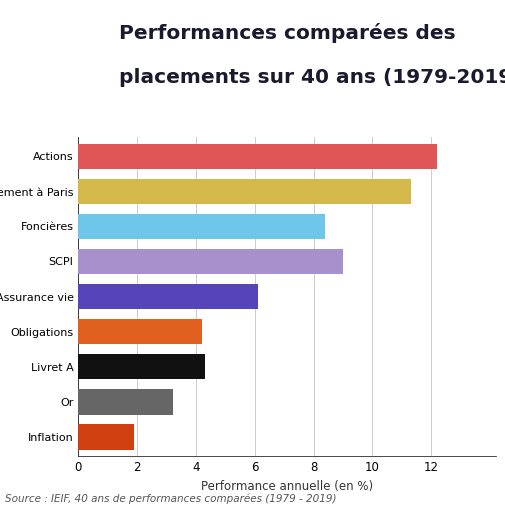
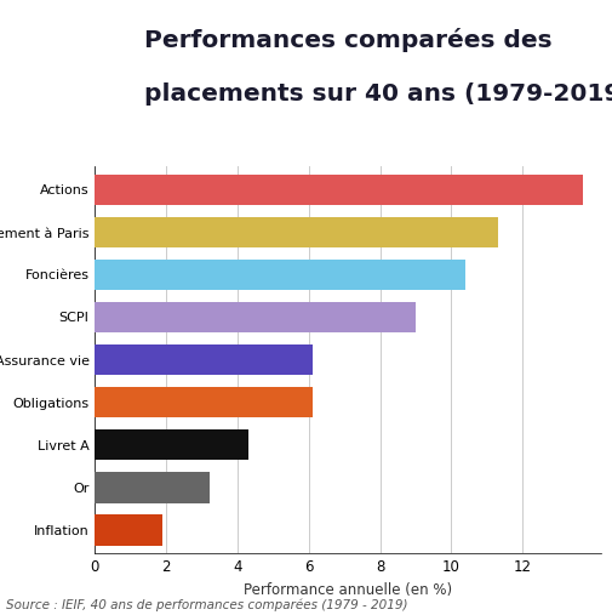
Actions: 12.2 -> 13.7
Foncières: 8.4 -> 10.4
Obligations: 4.2 -> 6.1
